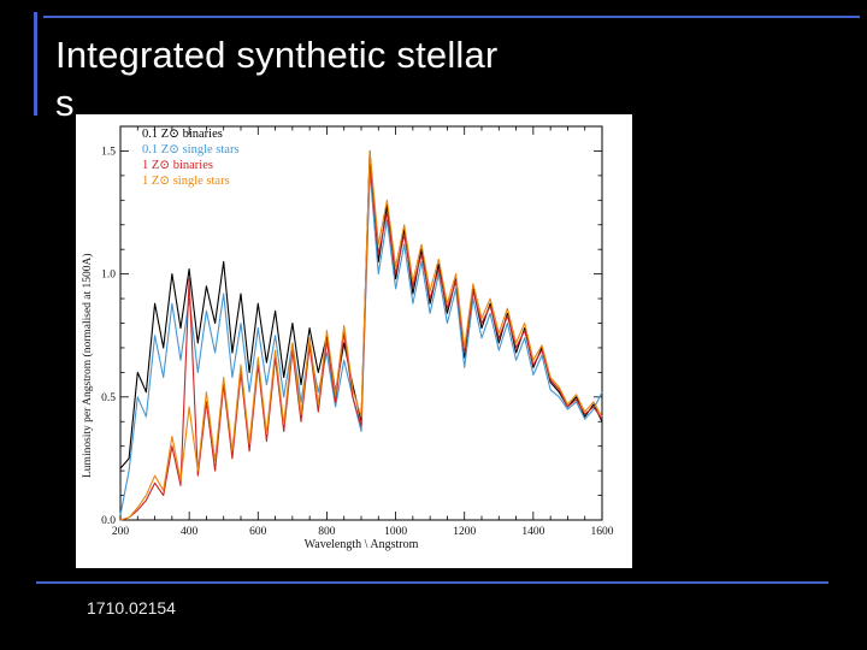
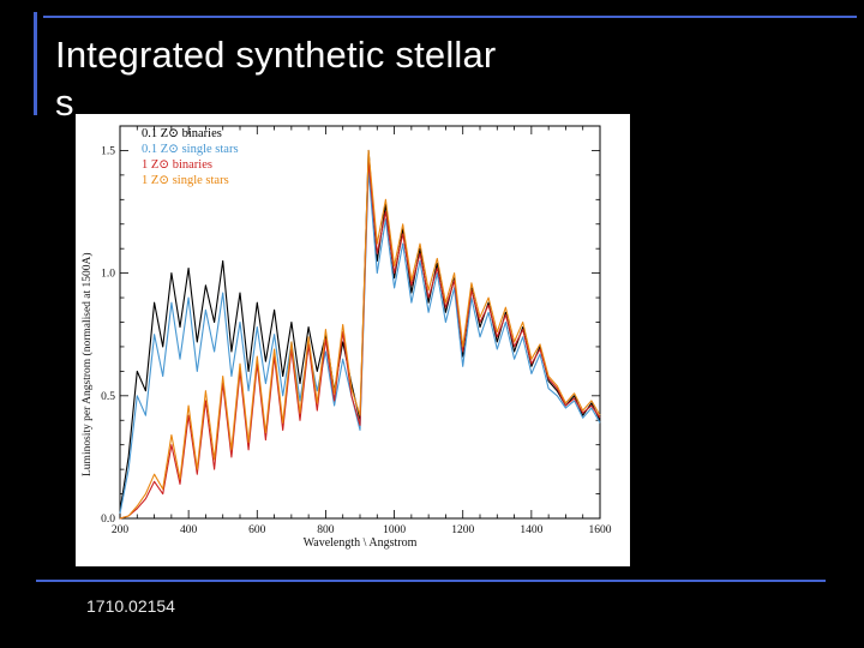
0.1 Z⊙ binaries/200: 0.21 -> 0.03
1 Z⊙ binaries/400: 0.98 -> 0.42
0.1 Z⊙ single stars/1600: 0.52 -> 0.39
